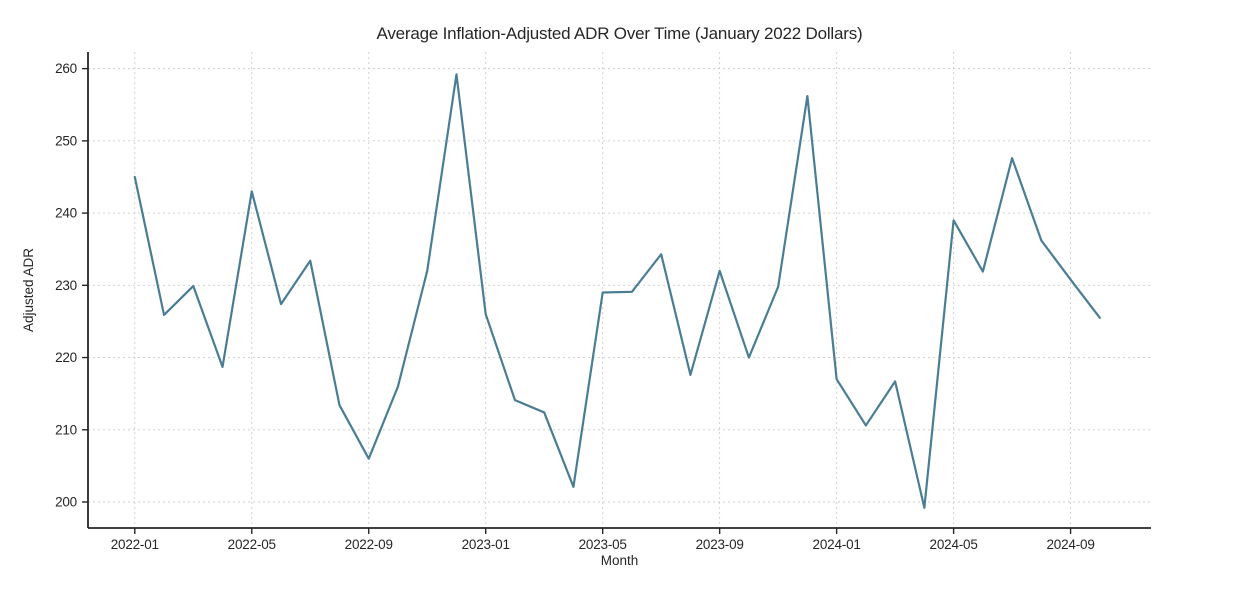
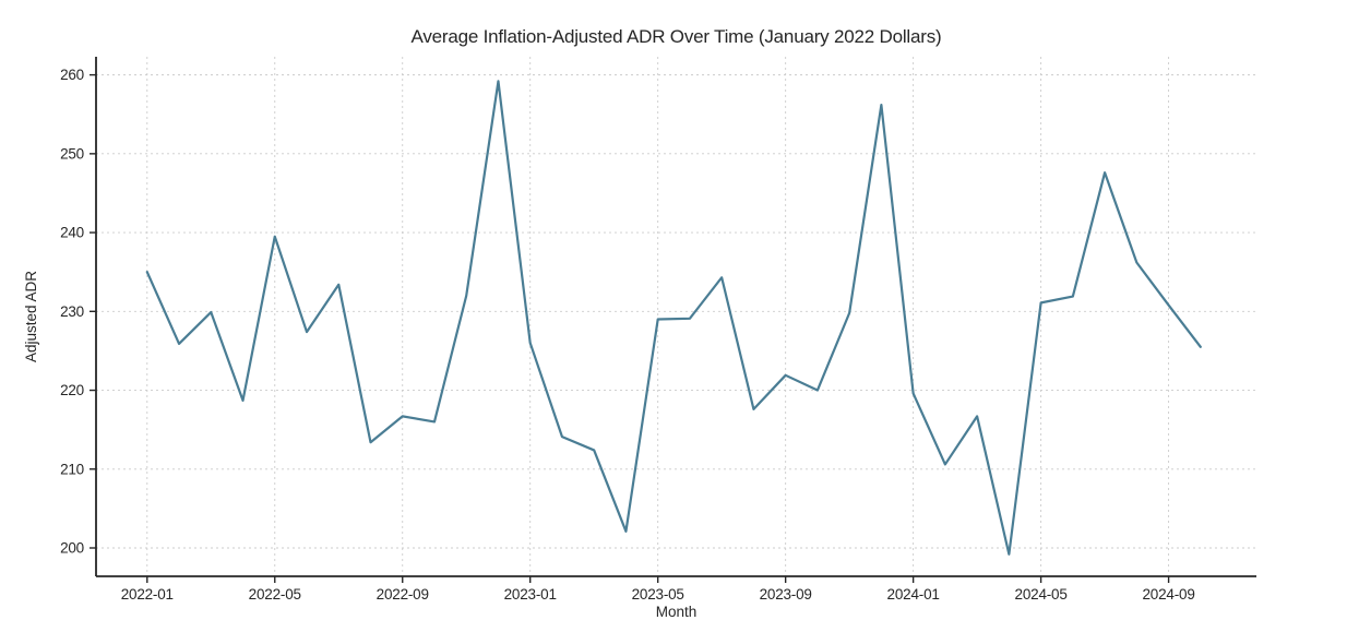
2022-01: 245 -> 235
2022-05: 243 -> 240
2022-09: 206 -> 217
2023-09: 232 -> 222
2024-01: 217 -> 220
2024-05: 239 -> 231
